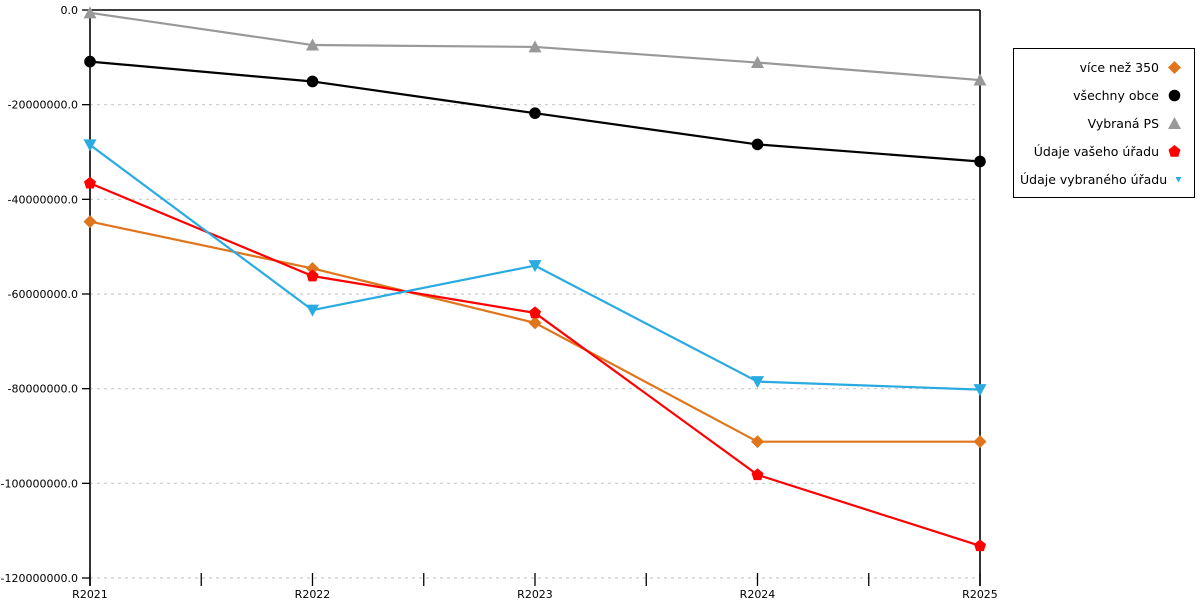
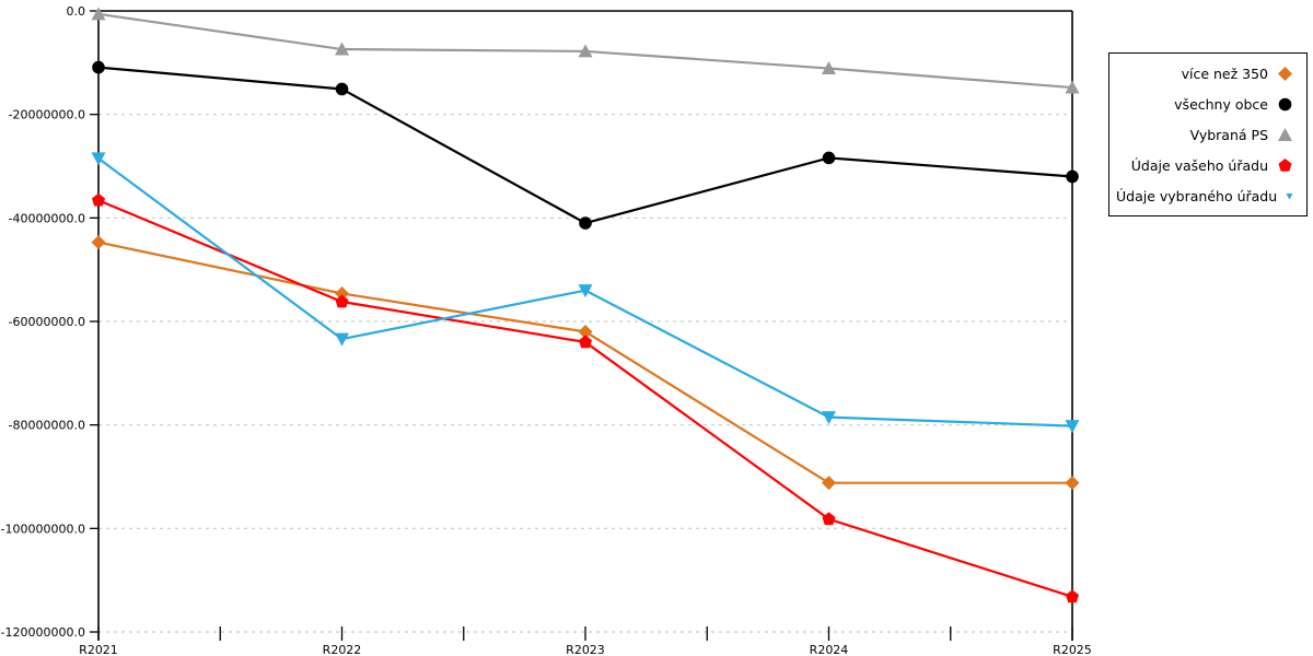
více než 350/R2023: -66000000 -> -62000000
všechny obce/R2023: -22000000 -> -41000000
